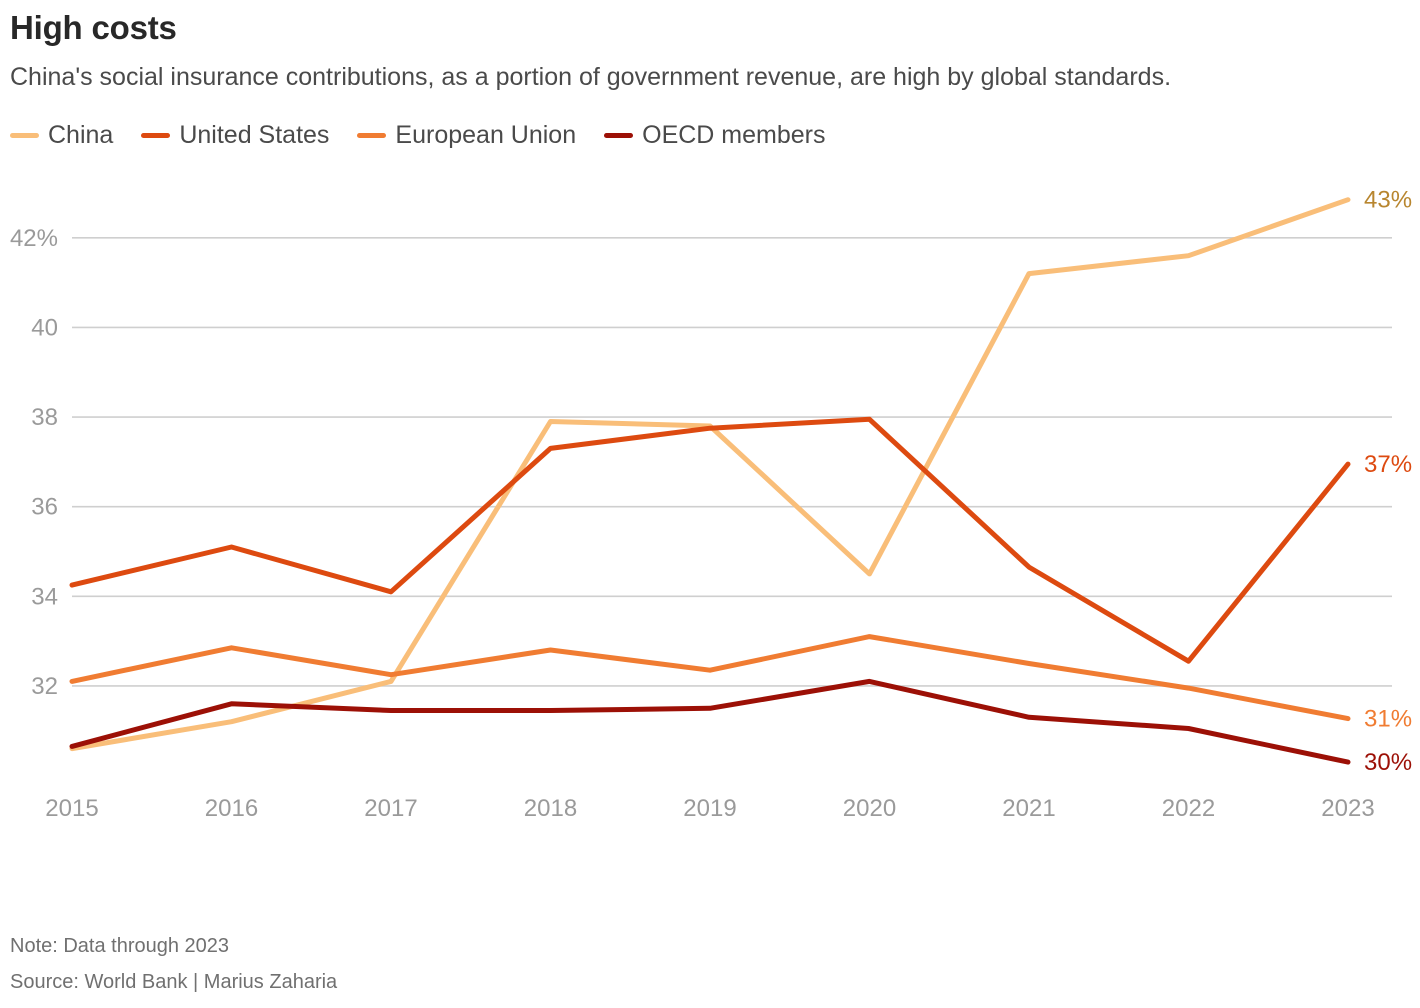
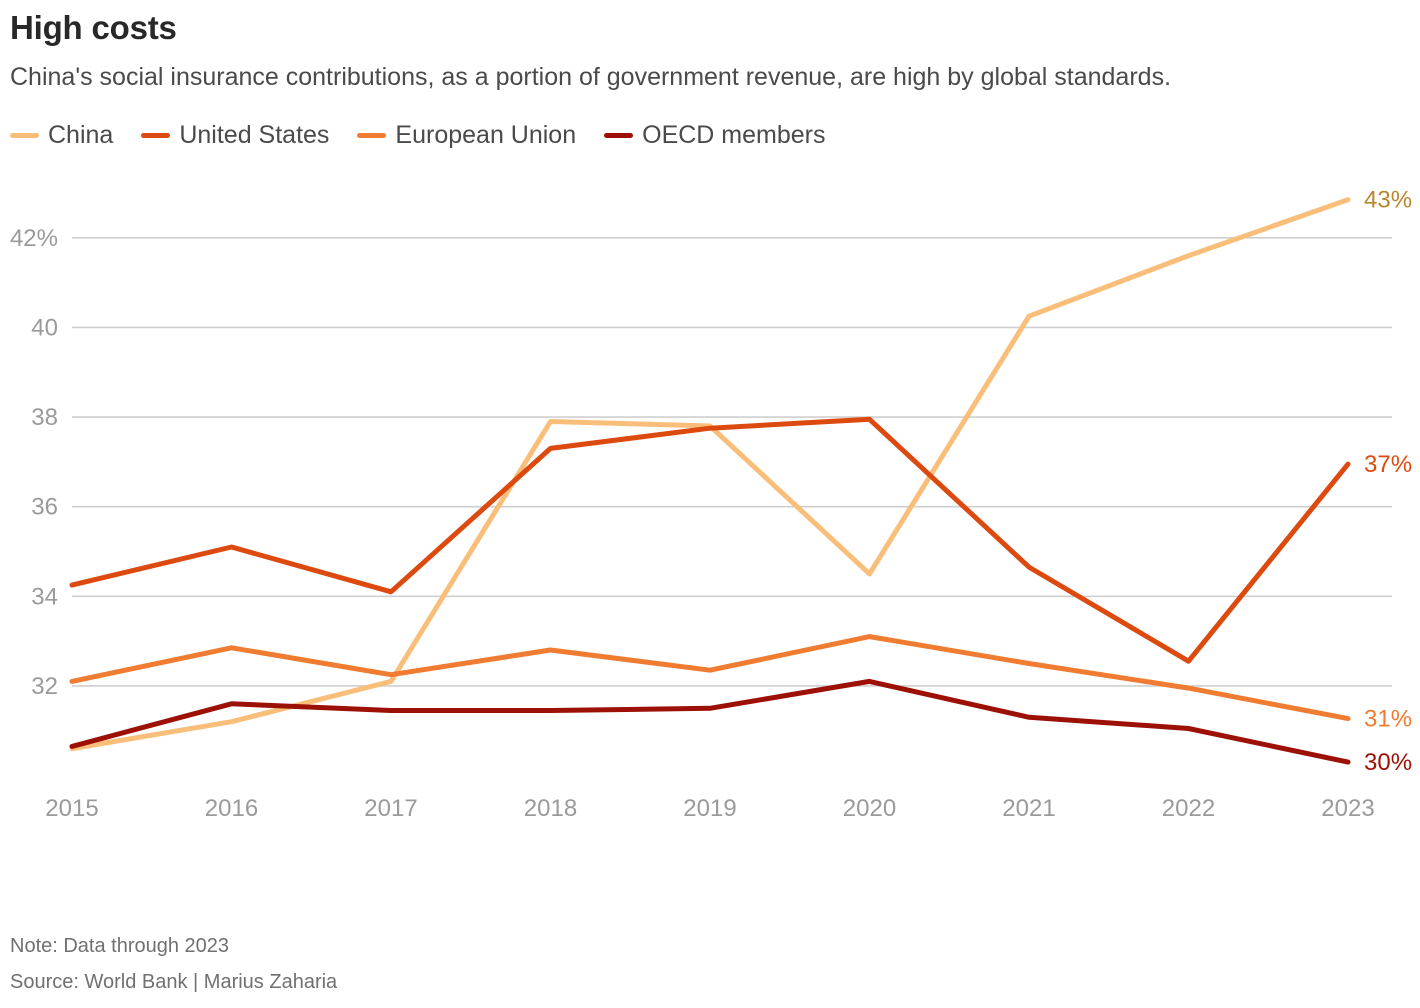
China/2021: 41.2% -> 40.2%
